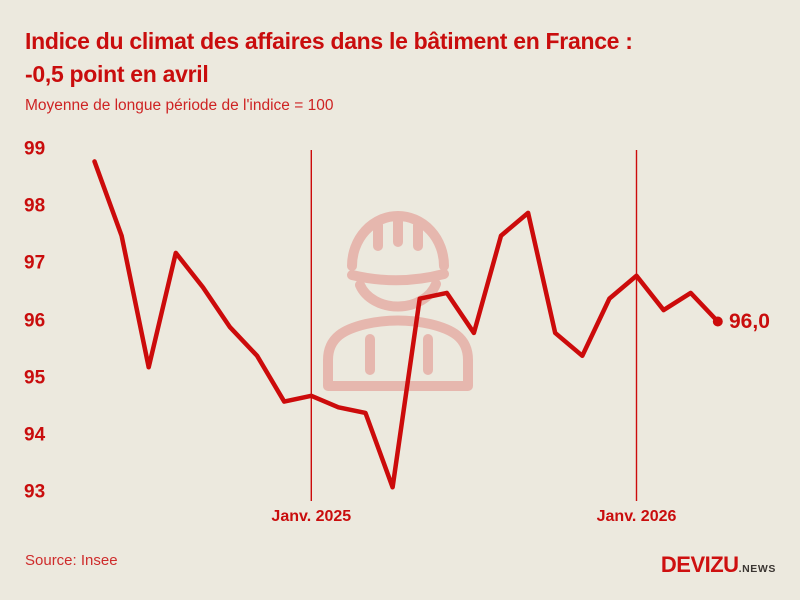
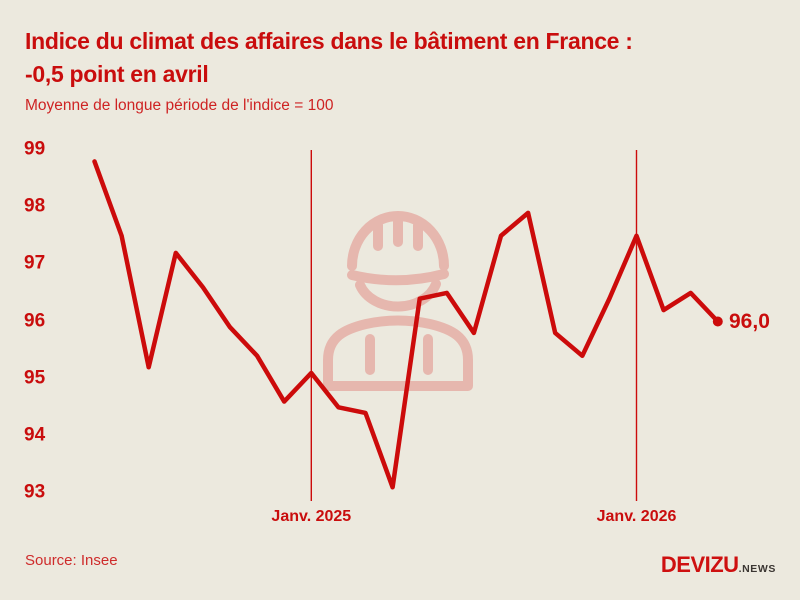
Janv. 2025: 94.7 -> 95.1
Janv. 2026: 96.8 -> 97.5
